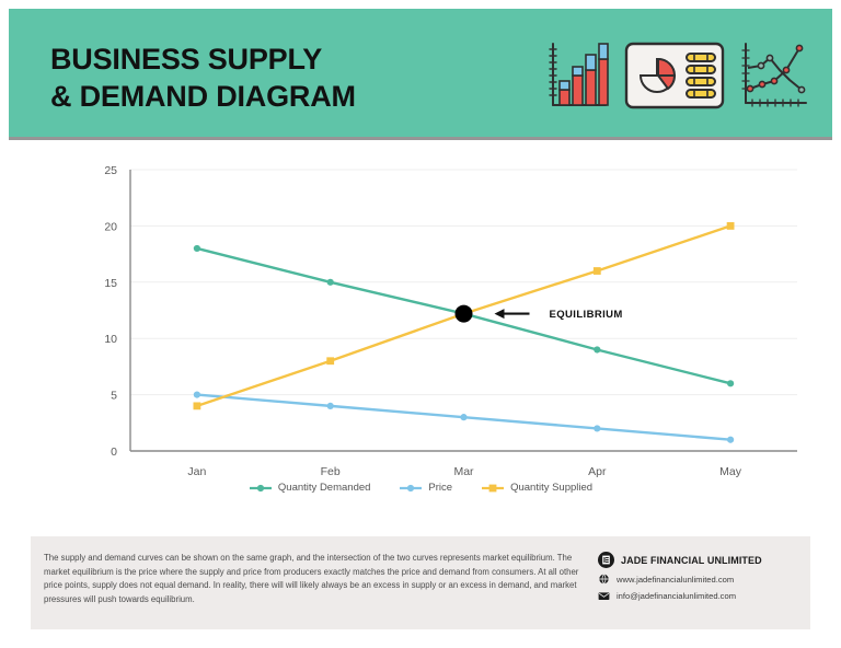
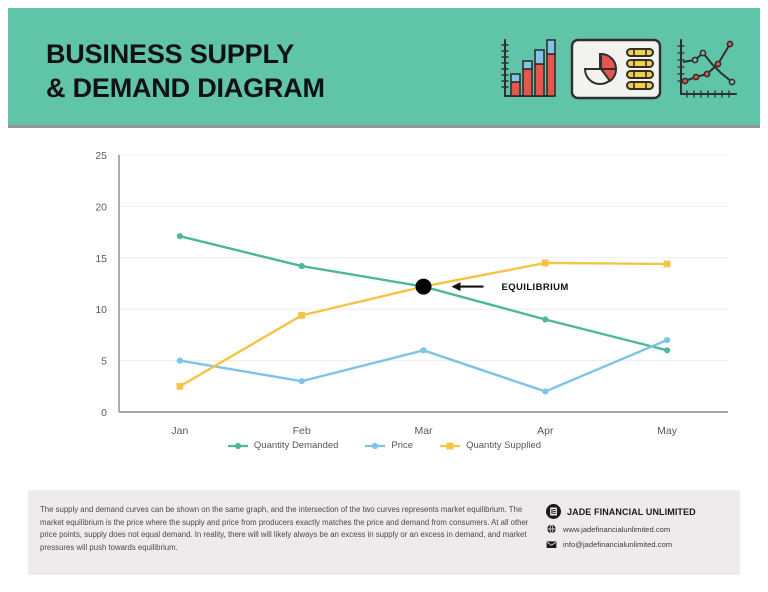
Quantity Demanded/Jan: 18.0 -> 17.1
Quantity Supplied/Jan: 4.0 -> 2.5
Quantity Demanded/Feb: 15.0 -> 14.2
Price/Feb: 4 -> 3
Quantity Supplied/Feb: 8.0 -> 9.4
Price/Mar: 3 -> 6
Quantity Supplied/Apr: 16.0 -> 14.5
Price/May: 1 -> 7
Quantity Supplied/May: 20.0 -> 14.4
